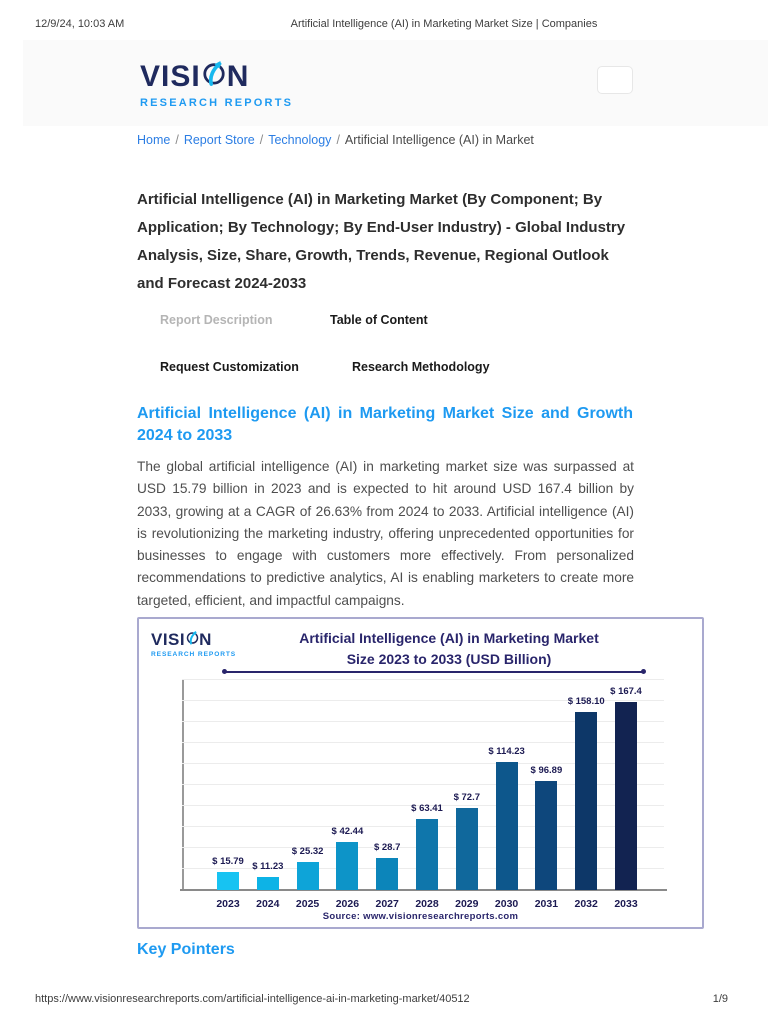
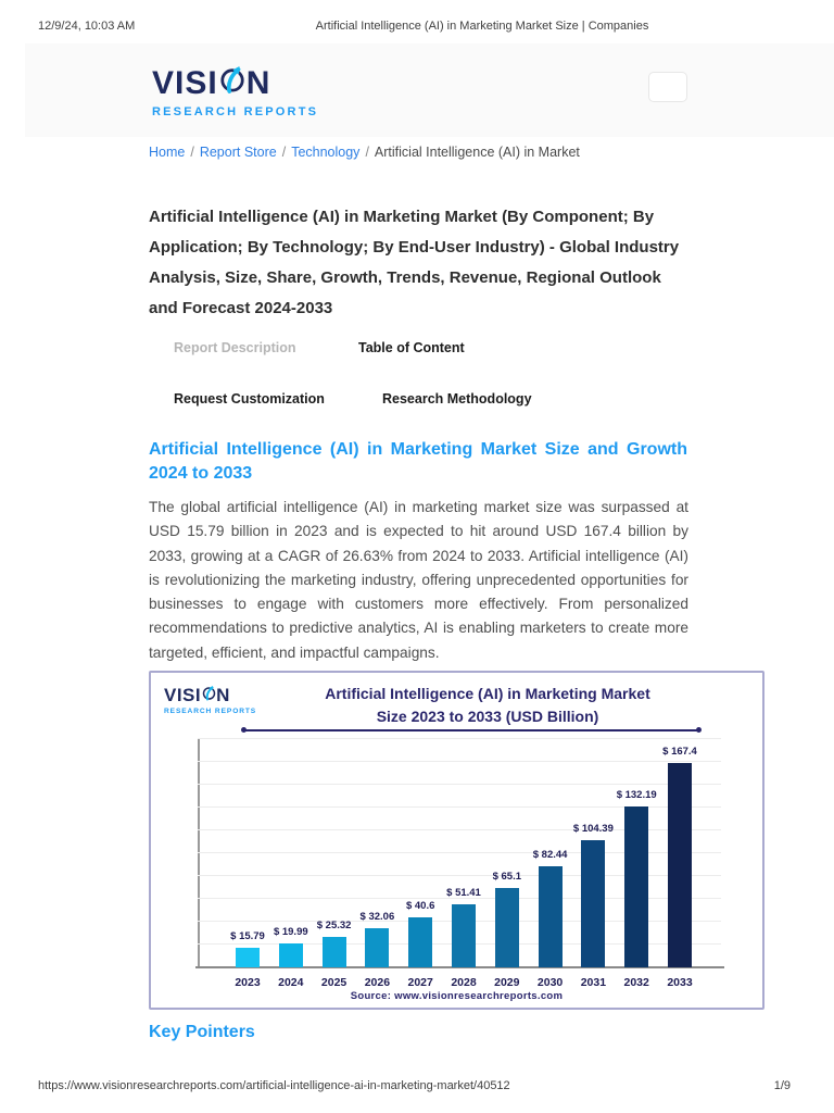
2024: 11.23 -> 19.99
2026: 42.44 -> 32.06
2027: 28.7 -> 40.6
2028: 63.41 -> 51.41
2029: 72.7 -> 65.1
2030: 114.23 -> 82.44
2031: 96.89 -> 104.39
2032: 158.10 -> 132.19
